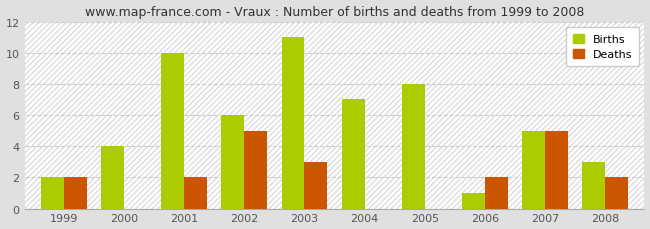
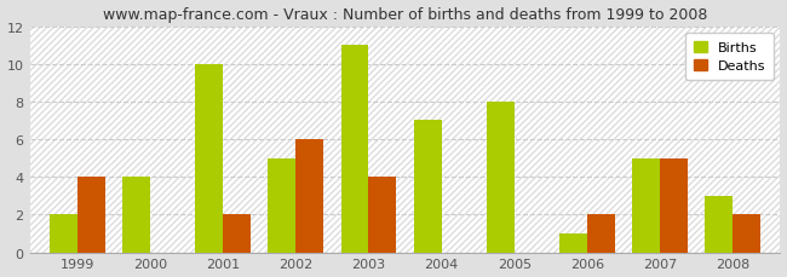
Deaths/1999: 2 -> 4
Births/2002: 6 -> 5
Deaths/2002: 5 -> 6
Deaths/2003: 3 -> 4
